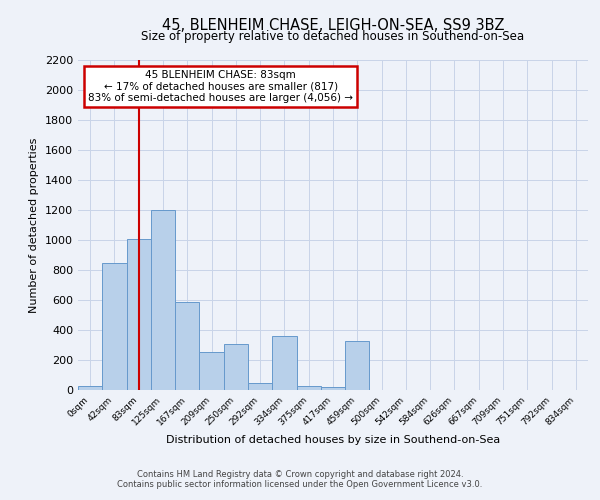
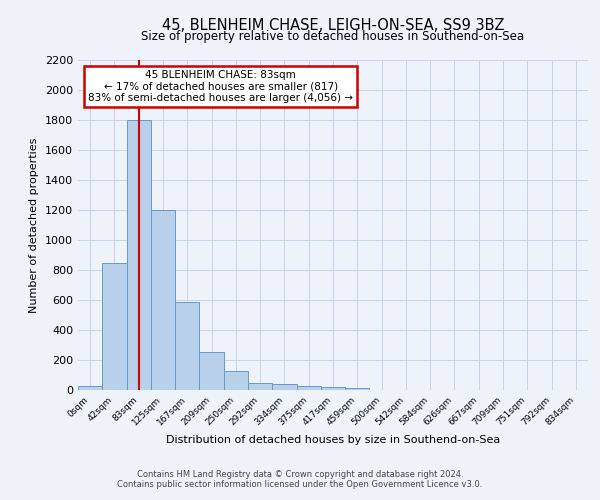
83sqm: 1010 -> 1800
250sqm: 310 -> 130
334sqm: 360 -> 40
459sqm: 330 -> 10
